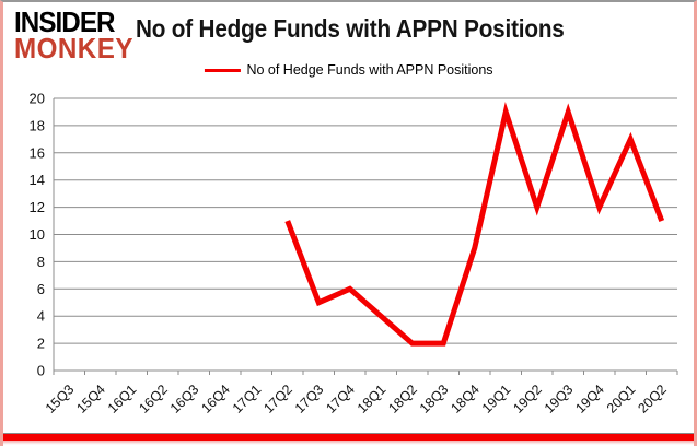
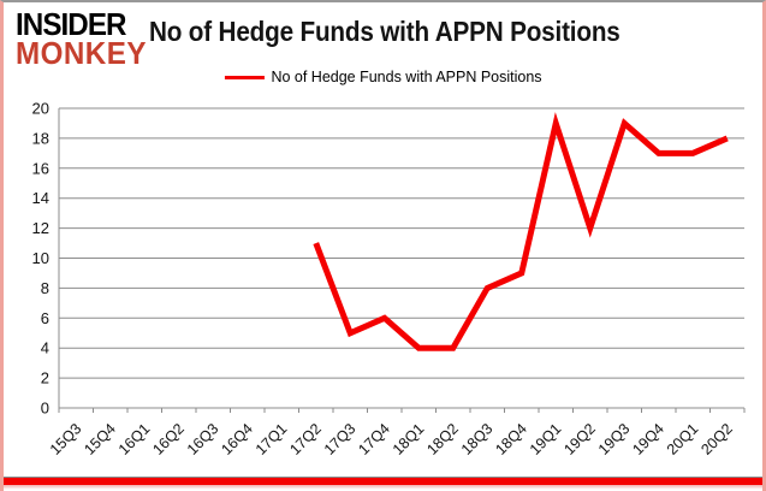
18Q2: 2 -> 4
18Q3: 2 -> 8
19Q4: 12 -> 17
20Q2: 11 -> 18
